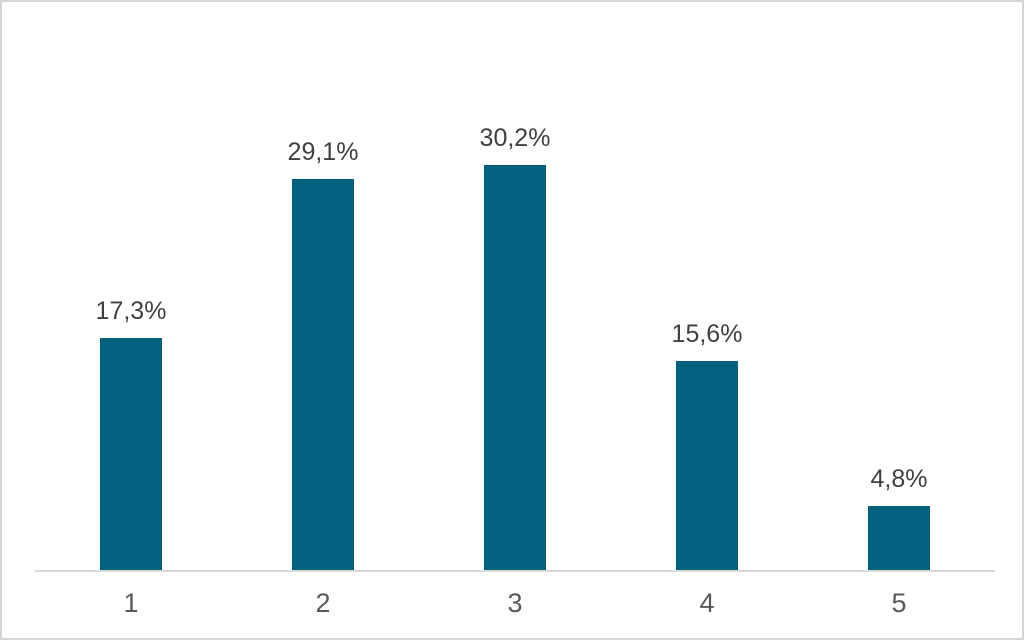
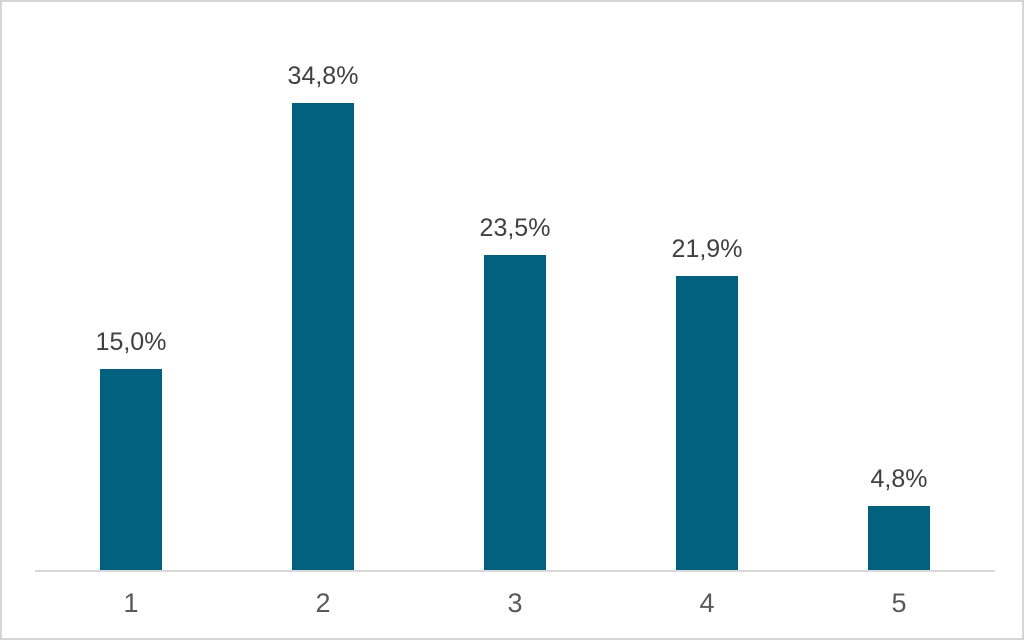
1: 17,3% -> 15,0%
2: 29,1% -> 34,8%
3: 30,2% -> 23,5%
4: 15,6% -> 21,9%
